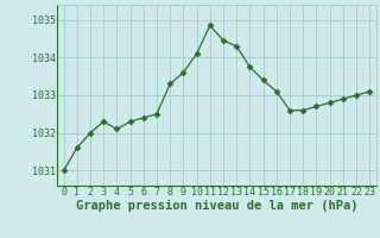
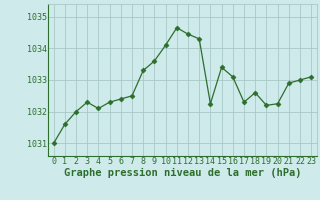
11: 1034.85 -> 1034.65
14: 1033.75 -> 1032.25
17: 1032.60 -> 1032.30
19: 1032.70 -> 1032.20
20: 1032.80 -> 1032.25
